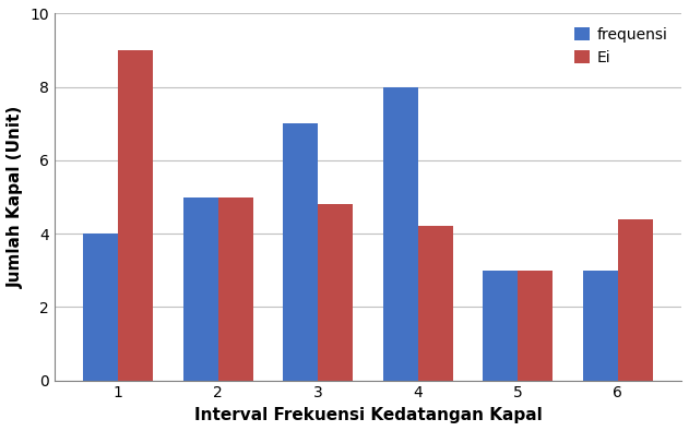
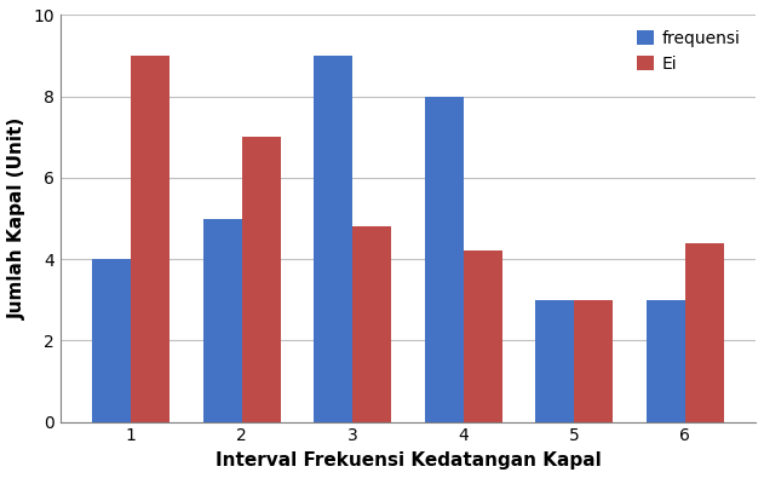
Ei/2: 5.0 -> 7.0
frequensi/3: 7 -> 9
